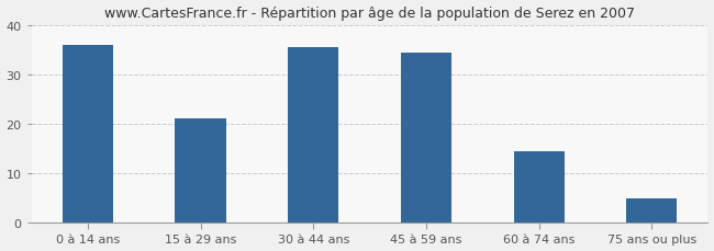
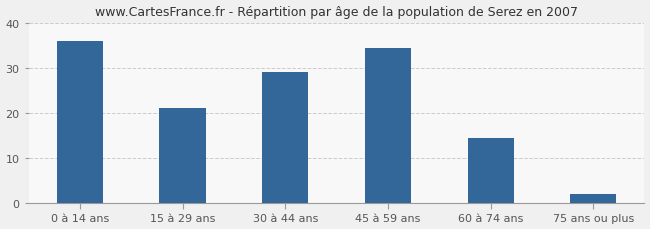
30 à 44 ans: 35.5 -> 29.0
75 ans ou plus: 5.0 -> 2.0
